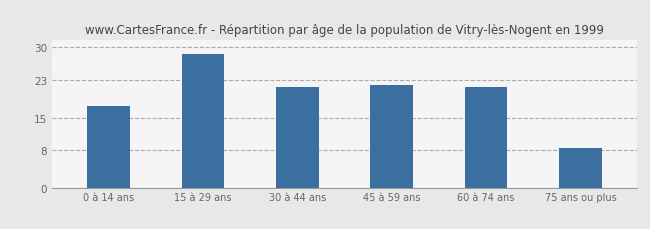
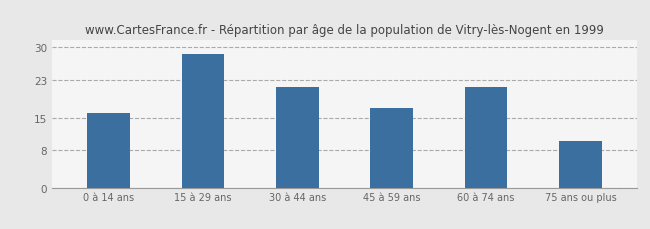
0 à 14 ans: 17.5 -> 16.0
45 à 59 ans: 22.0 -> 17.0
75 ans ou plus: 8.5 -> 10.0
